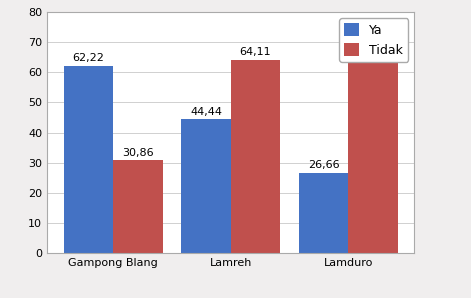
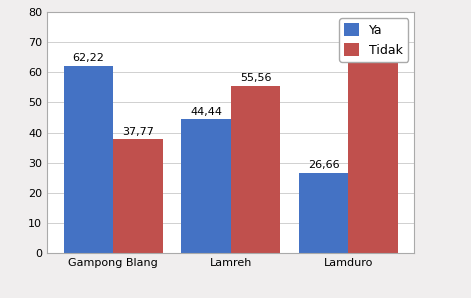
Tidak/Gampong Blang: 30,86 -> 37,77
Tidak/Lamreh: 64,11 -> 55,56
